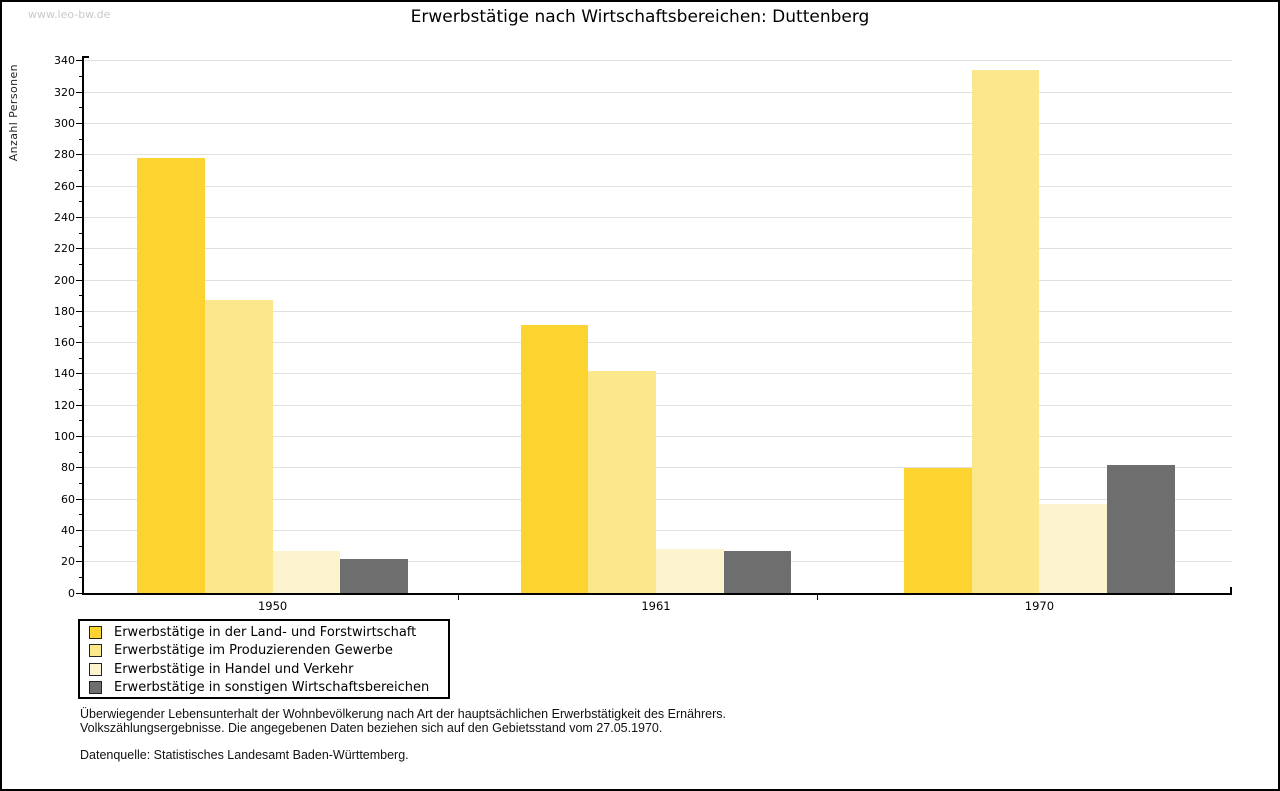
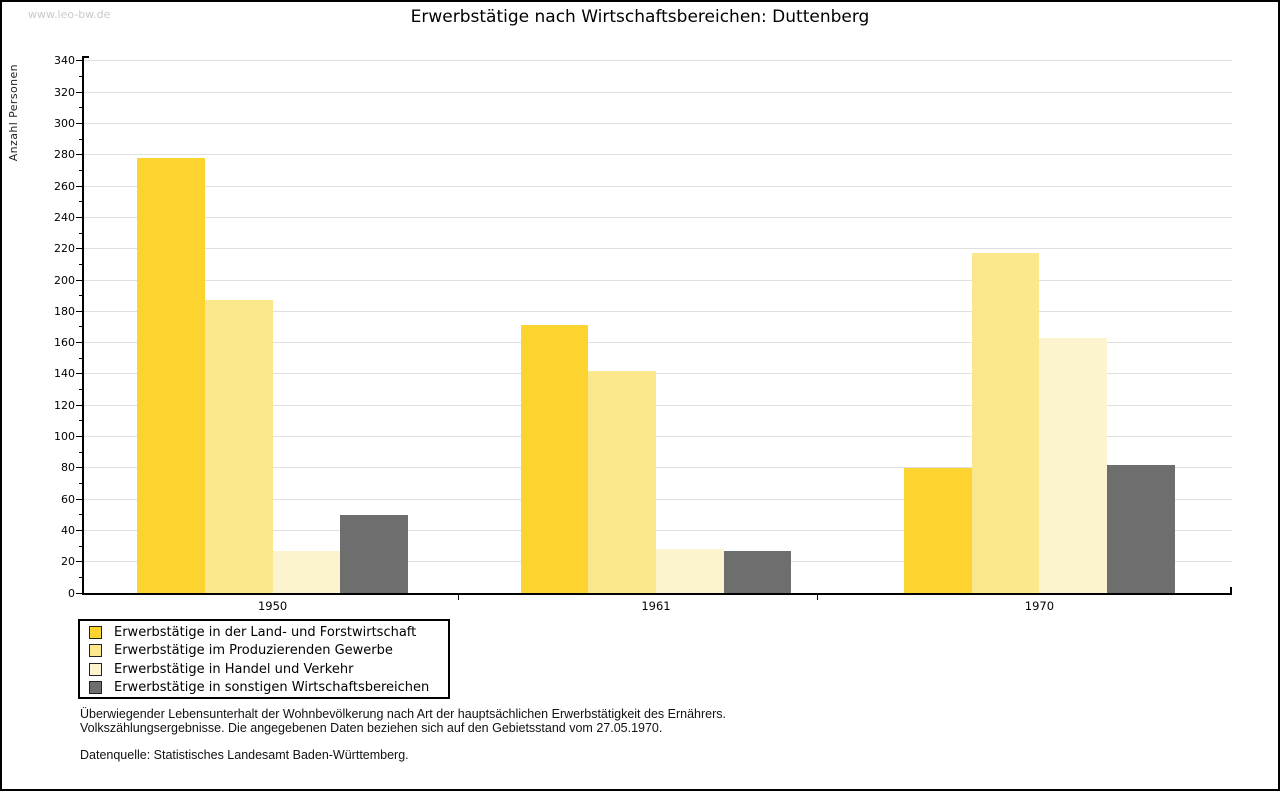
Erwerbstätige in sonstigen Wirtschaftsbereichen/1950: 22 -> 50
Erwerbstätige im Produzierenden Gewerbe/1970: 334 -> 217
Erwerbstätige in Handel und Verkehr/1970: 57 -> 163
